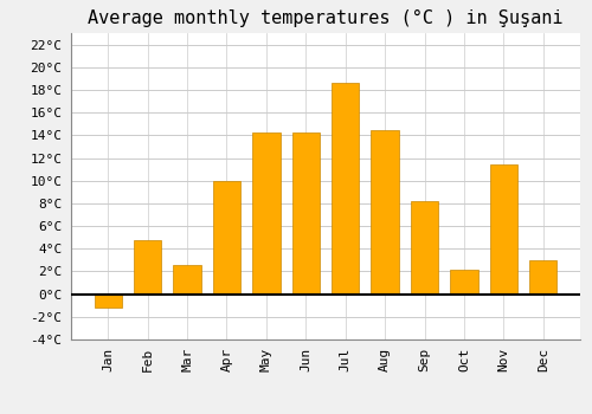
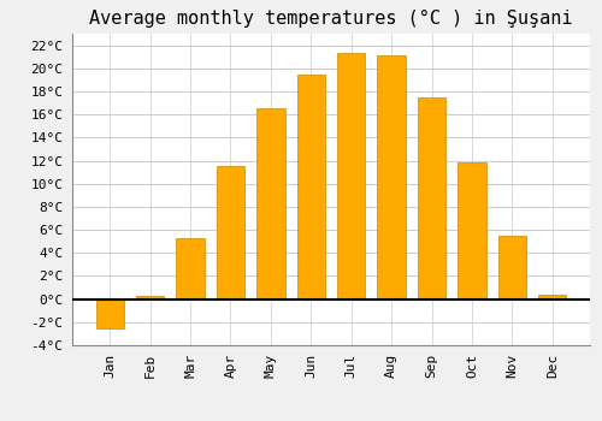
Jan: -1.2°C -> -2.5°C
Feb: 4.8°C -> 0.3°C
Mar: 2.6°C -> 5.3°C
Apr: 10.0°C -> 11.5°C
May: 14.2°C -> 16.5°C
Jun: 14.2°C -> 19.5°C
Jul: 18.6°C -> 21.3°C
Aug: 14.4°C -> 21.1°C
Sep: 8.2°C -> 17.5°C
Oct: 2.2°C -> 11.8°C
Nov: 11.4°C -> 5.5°C
Dec: 3.0°C -> 0.4°C
